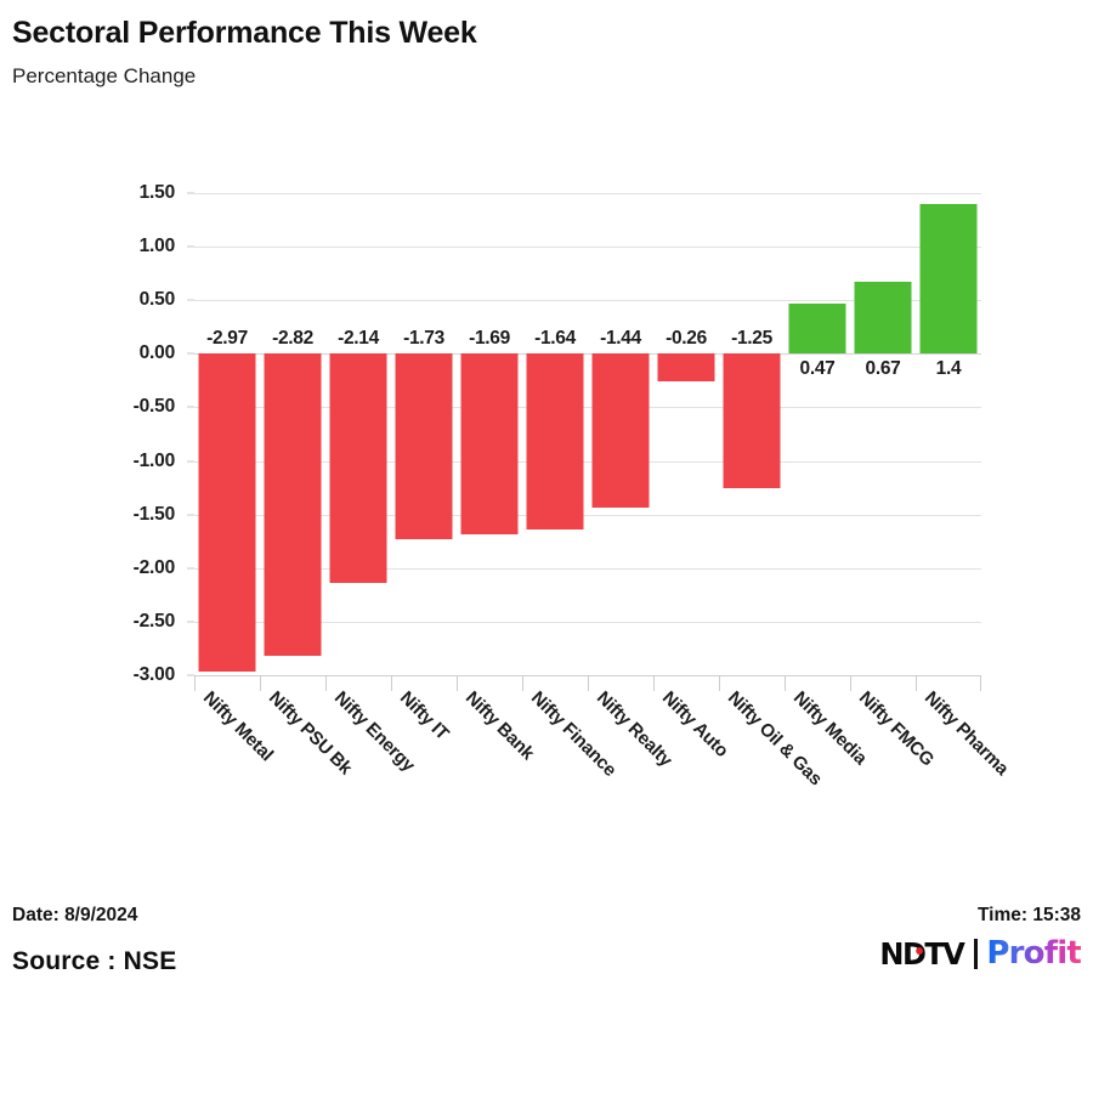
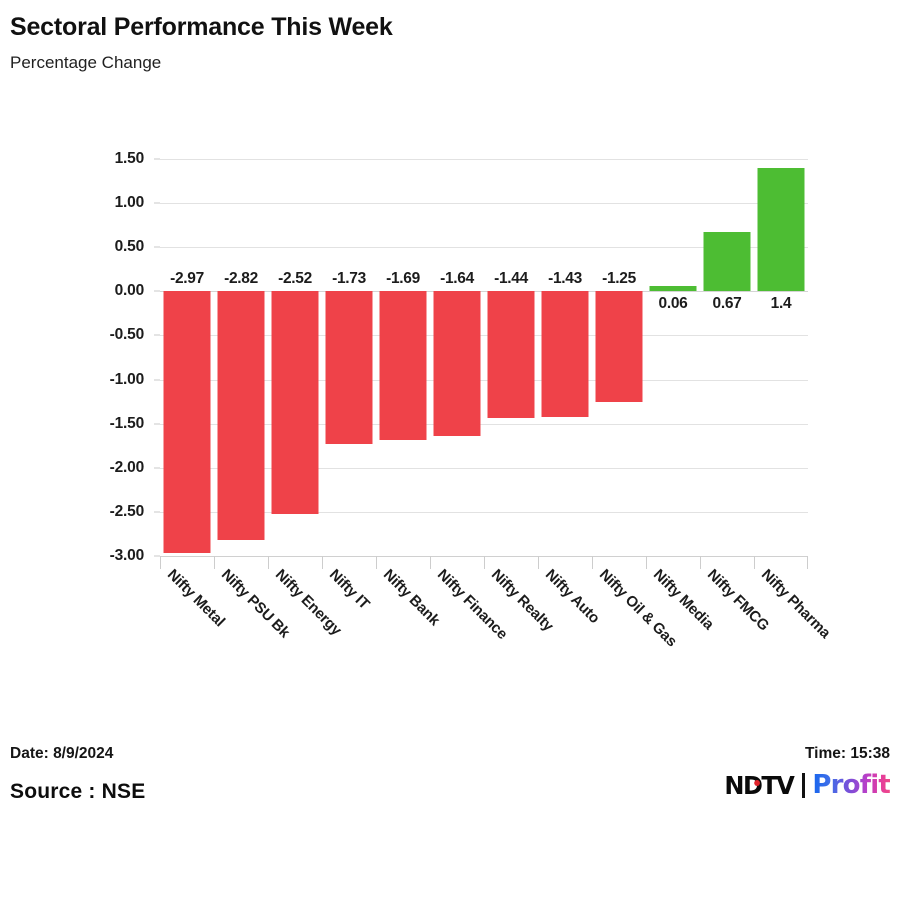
Nifty Energy: -2.14 -> -2.52
Nifty Auto: -0.26 -> -1.43
Nifty Media: 0.47 -> 0.06
